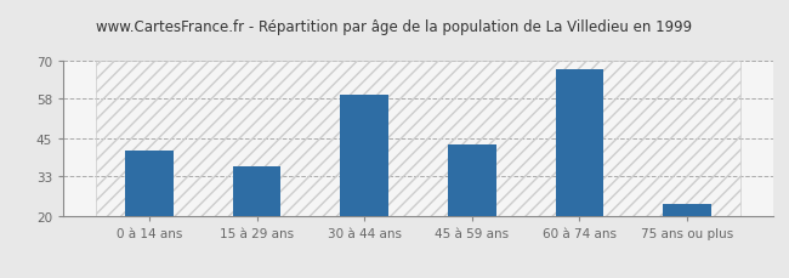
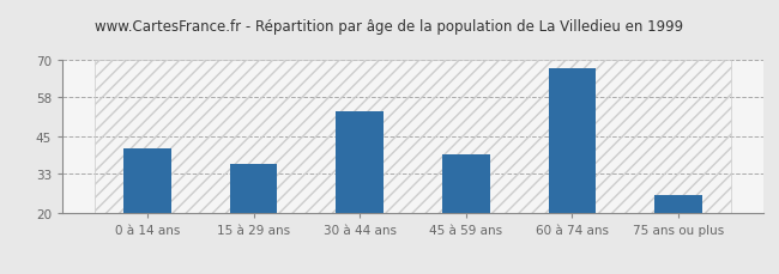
30 à 44 ans: 59 -> 53
45 à 59 ans: 43 -> 39
75 ans ou plus: 24 -> 26
